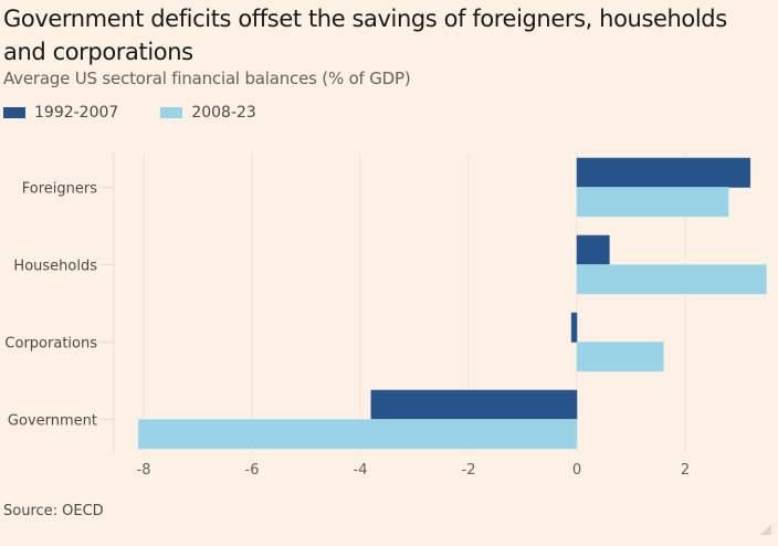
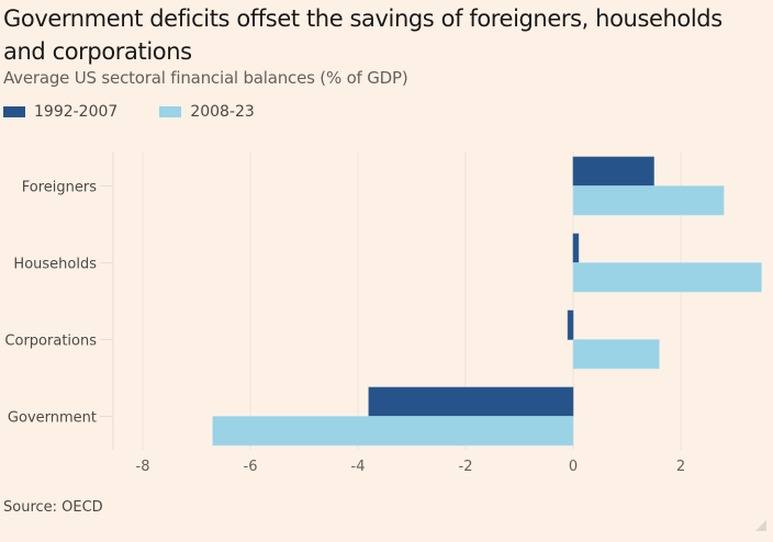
1992-2007/Foreigners: 3.2 -> 1.5
1992-2007/Households: 0.6 -> 0.1
2008-23/Government: -8.1 -> -6.7
